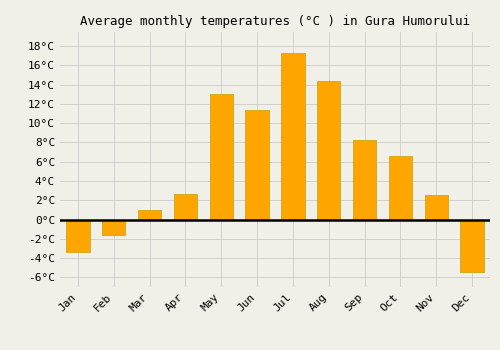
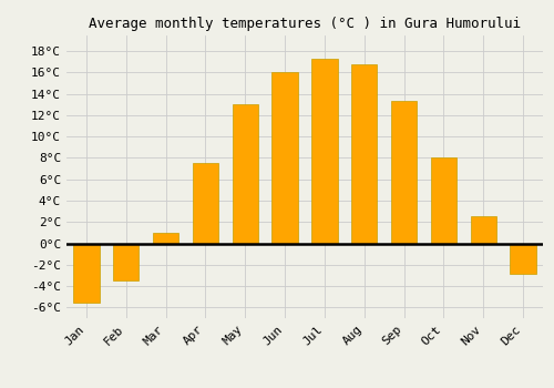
Jan: -3.4°C -> -5.5°C
Feb: -1.6°C -> -3.5°C
Apr: 2.6°C -> 7.5°C
Jun: 11.4°C -> 16.0°C
Aug: 14.4°C -> 16.7°C
Sep: 8.2°C -> 13.3°C
Oct: 6.6°C -> 8.0°C
Dec: -5.4°C -> -2.8°C
